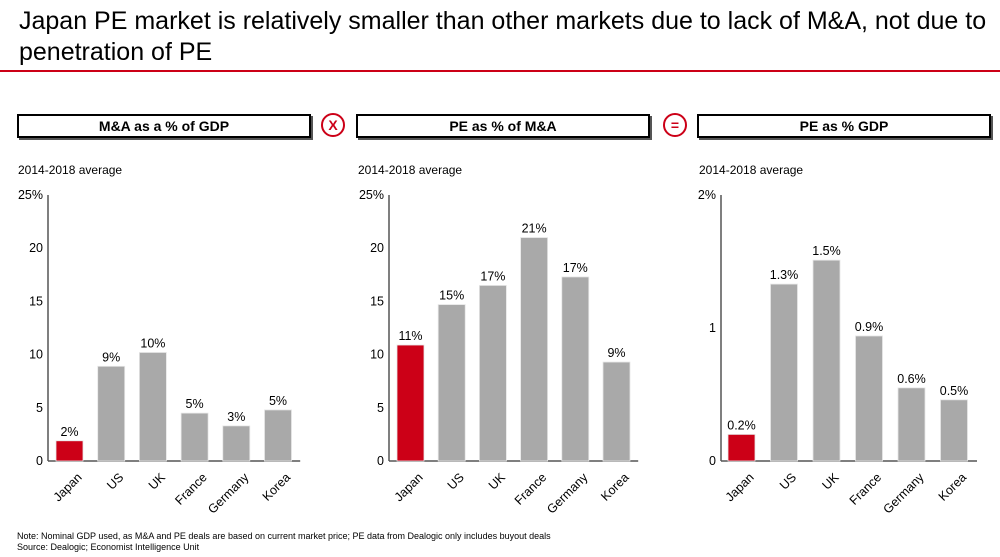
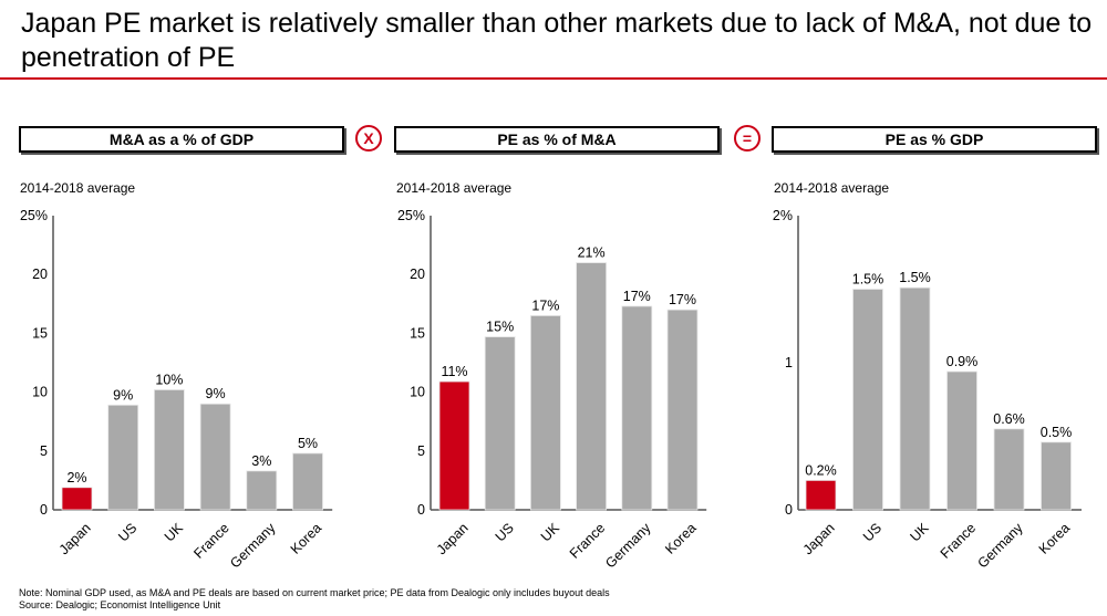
M&A as a % of GDP/France: 5% -> 9%
PE as % of M&A/Korea: 9% -> 17%
PE as % GDP/US: 1.3% -> 1.5%
